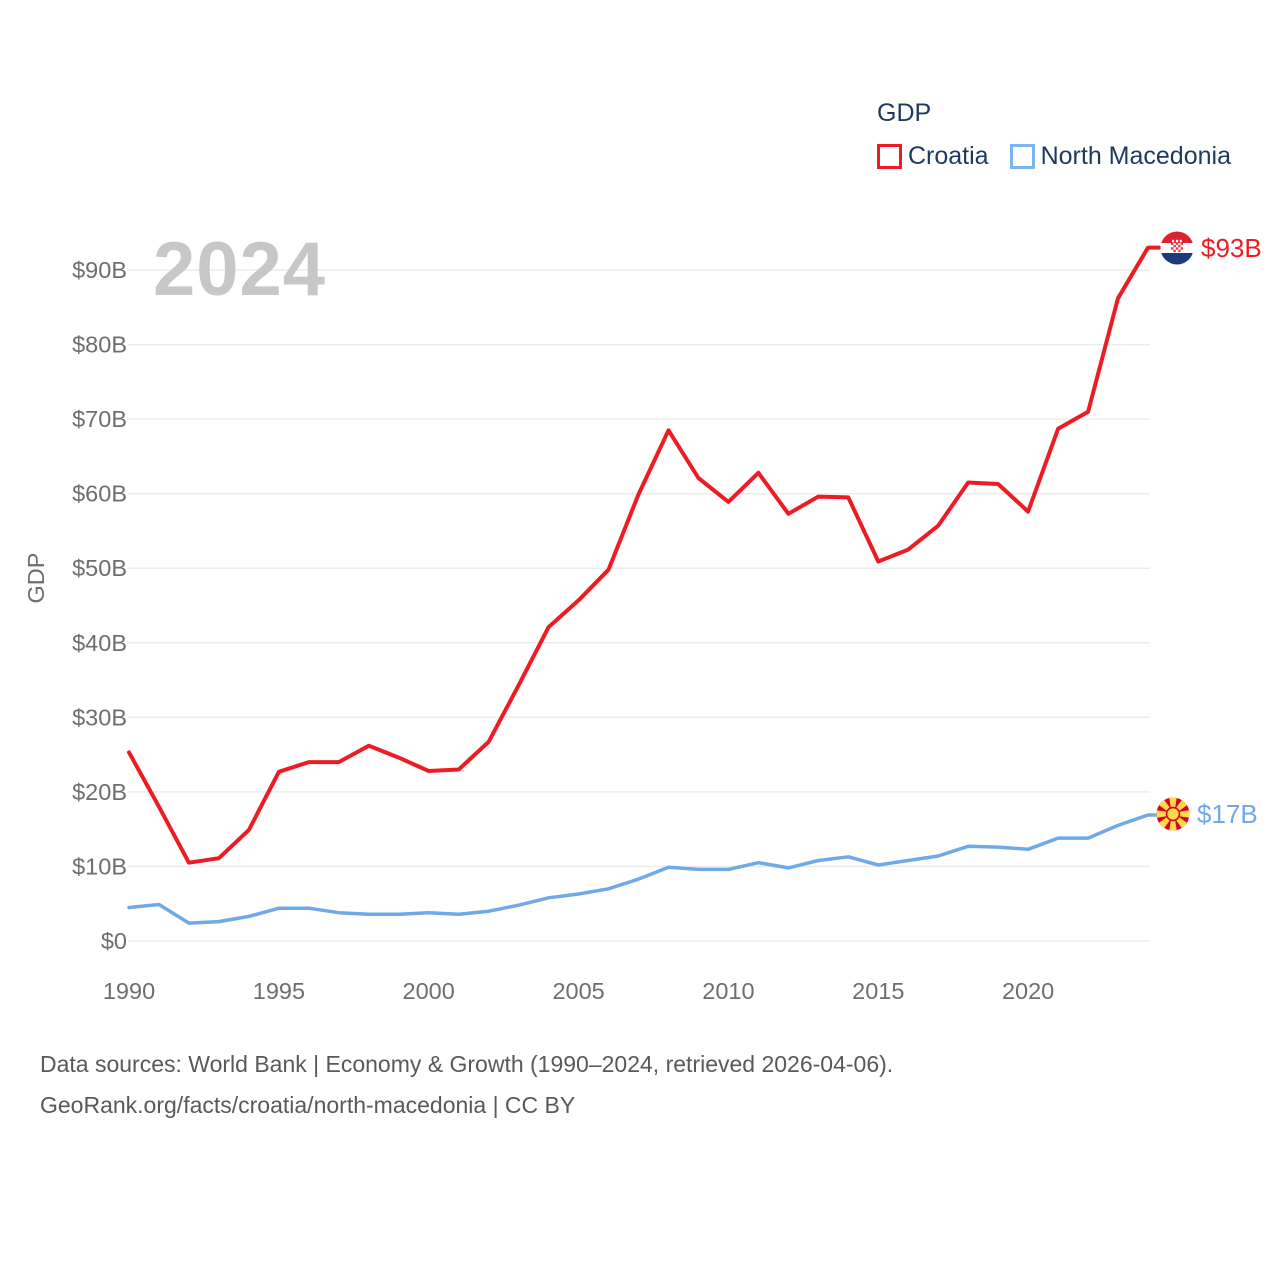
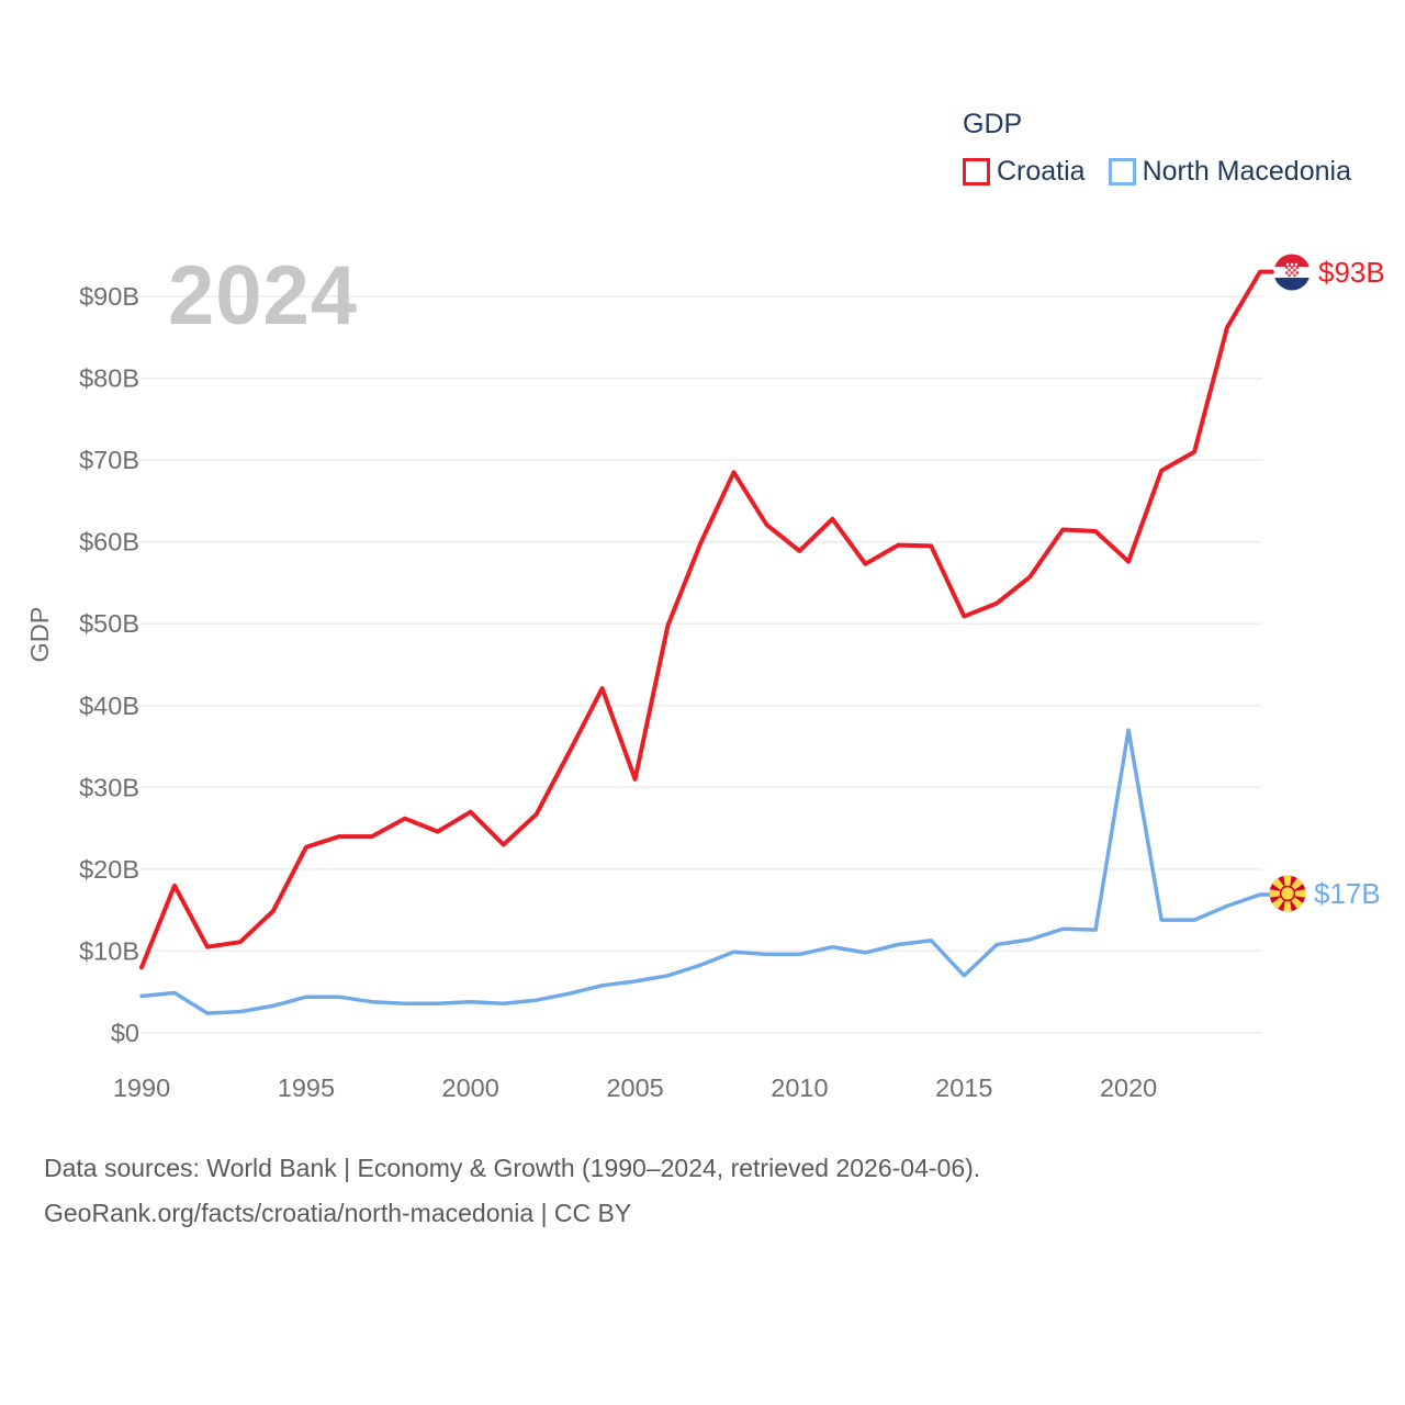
Croatia/1990: $25B -> $8B
Croatia/2000: $23B -> $27B
Croatia/2005: $46B -> $31B
North Macedonia/2015: $10B -> $7B
North Macedonia/2020: $12B -> $37B
